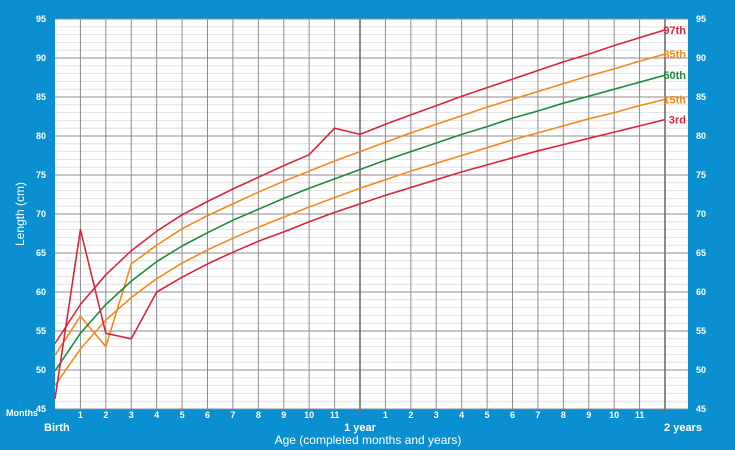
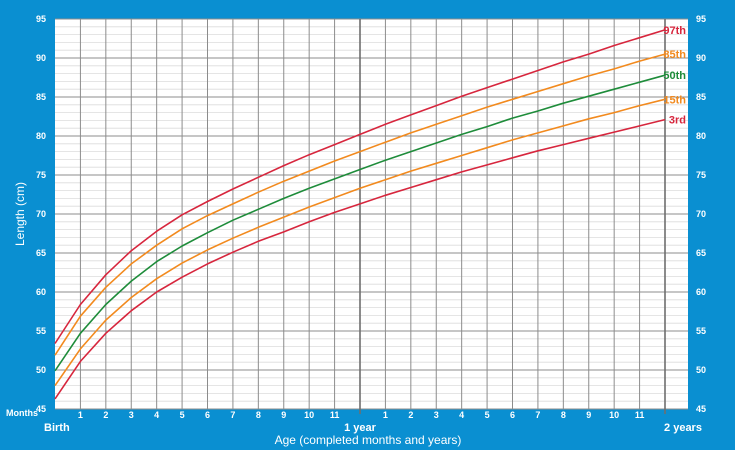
3rd/1: 68 -> 51
85th/2: 53 -> 61
3rd/3: 54 -> 58
97th/11: 81 -> 79
